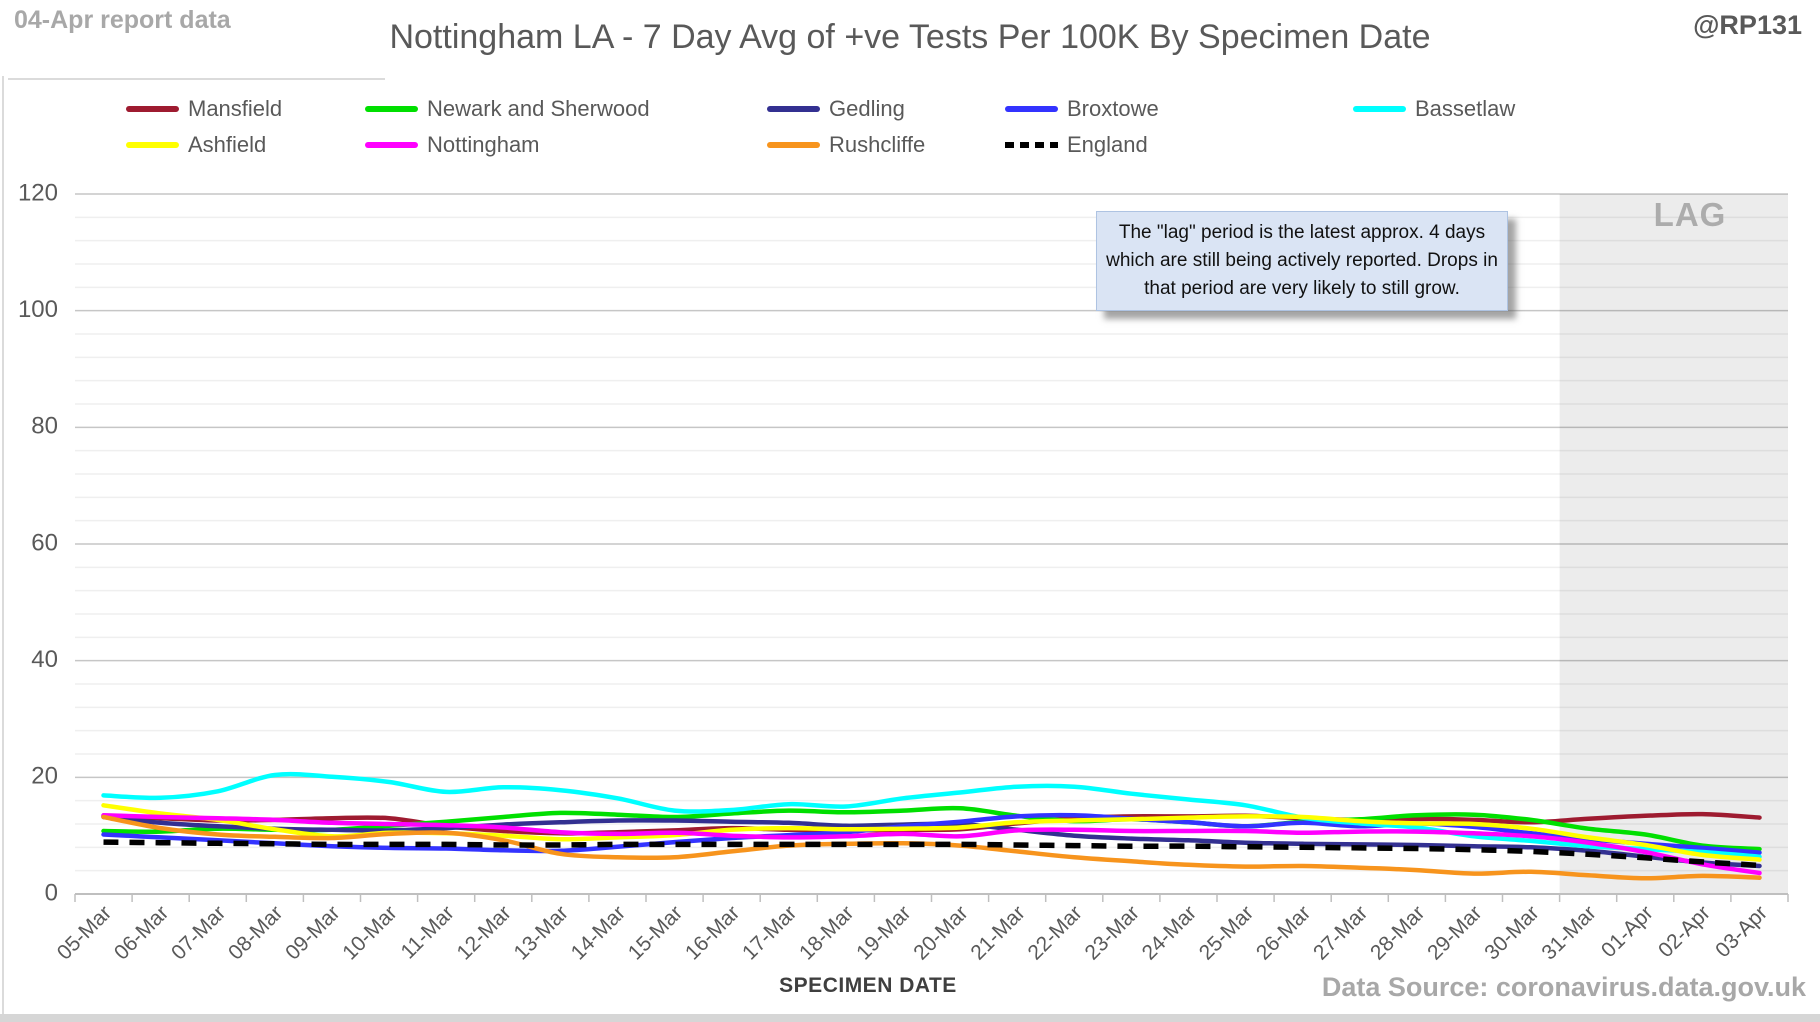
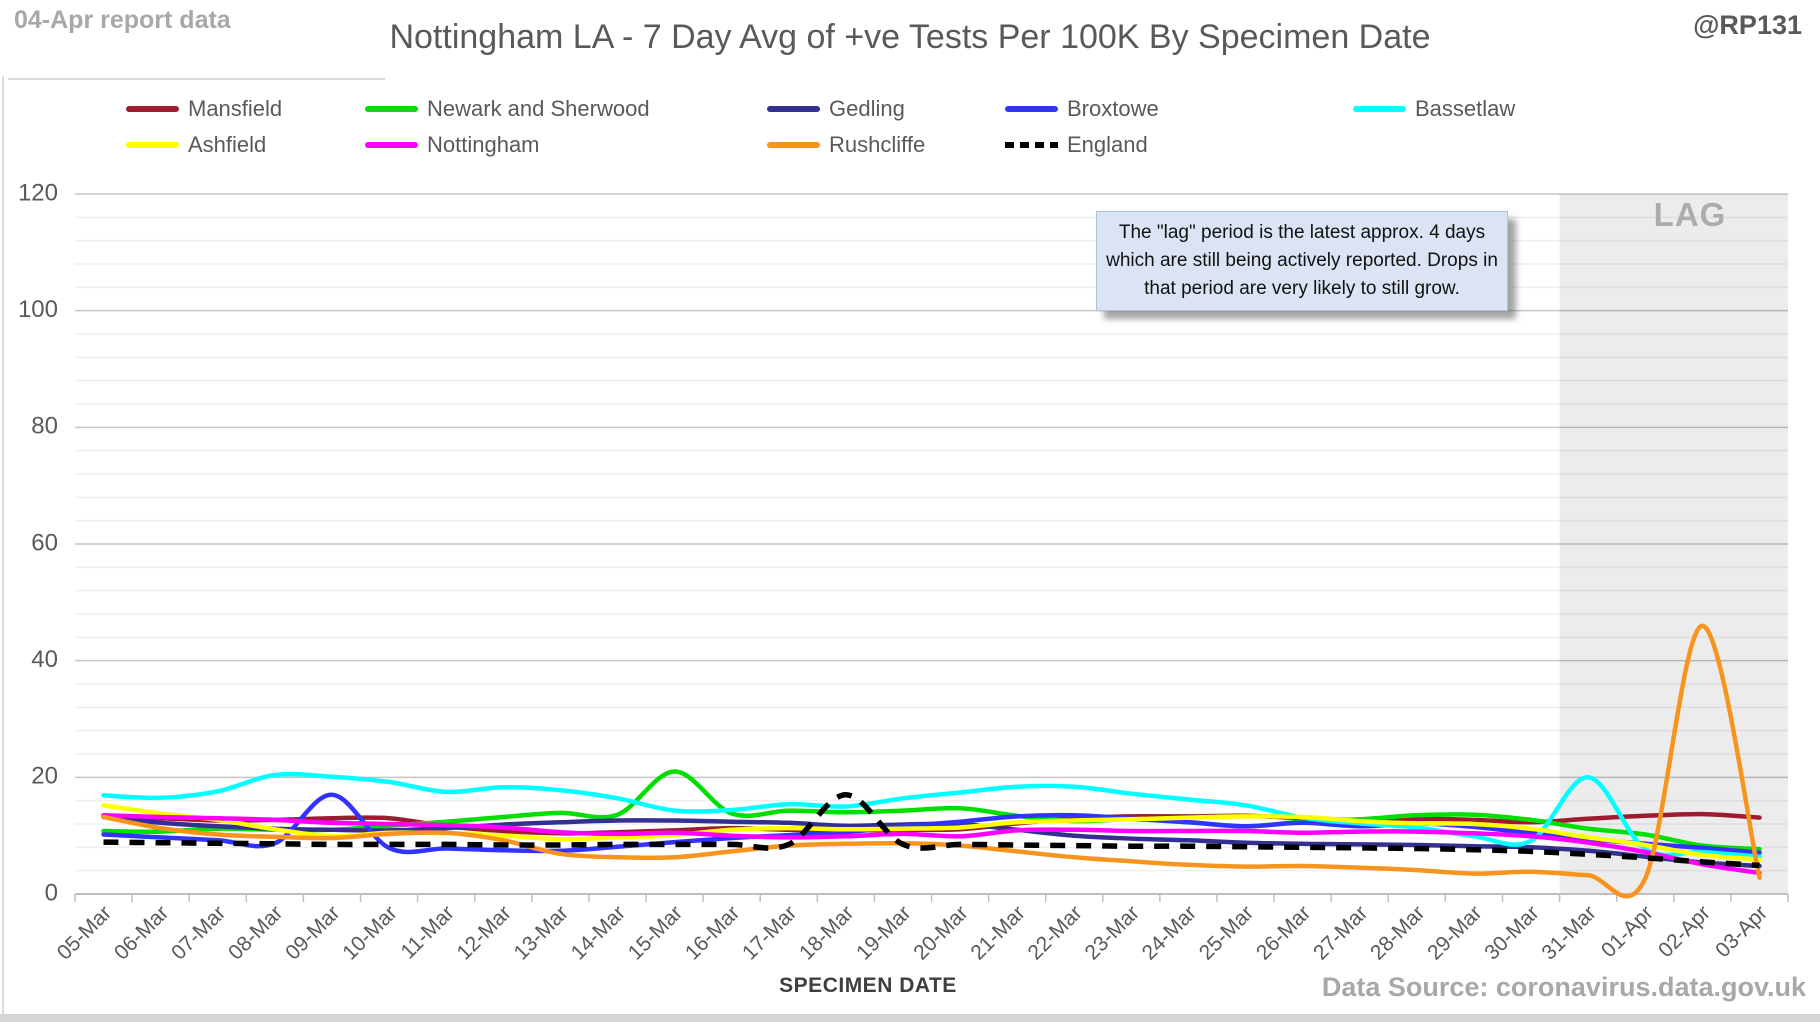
Broxtowe/09-Mar: 8 -> 17
Newark and Sherwood/15-Mar: 13 -> 21
England/18-Mar: 8 -> 17
Bassetlaw/31-Mar: 8 -> 20
Rushcliffe/02-Apr: 3 -> 46
